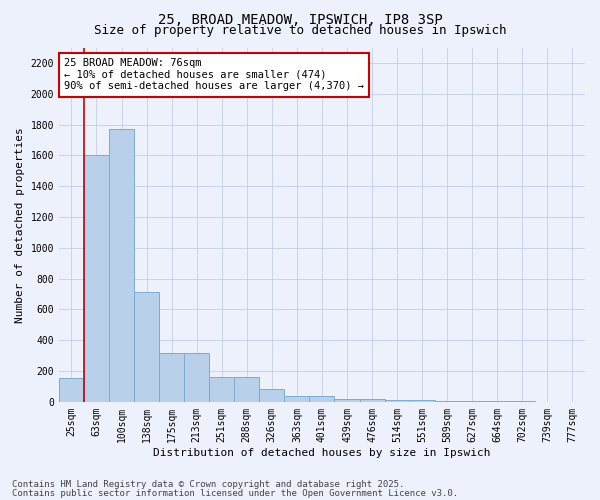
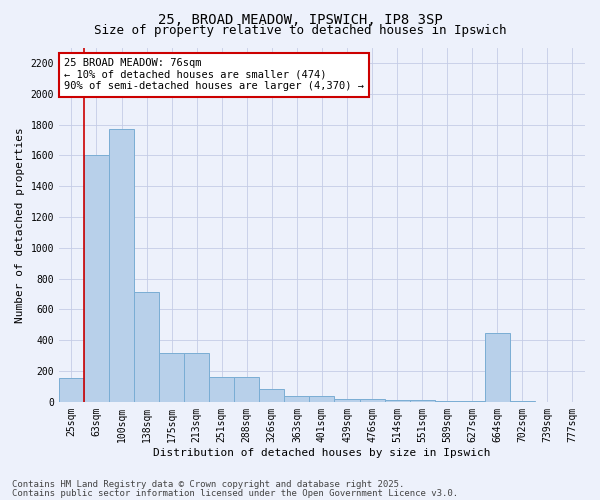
664sqm: 0 -> 450
